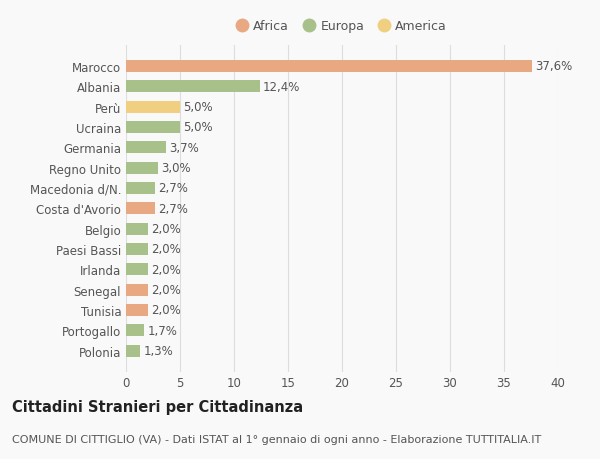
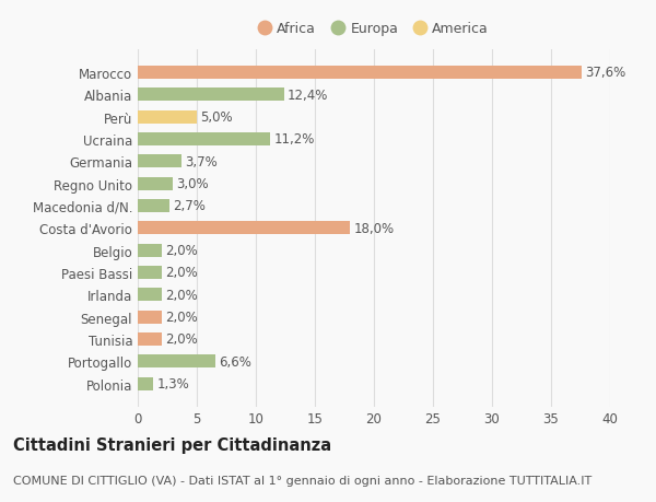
Ucraina: 5,0% -> 11,2%
Costa d'Avorio: 2,7% -> 18,0%
Portogallo: 1,7% -> 6,6%
